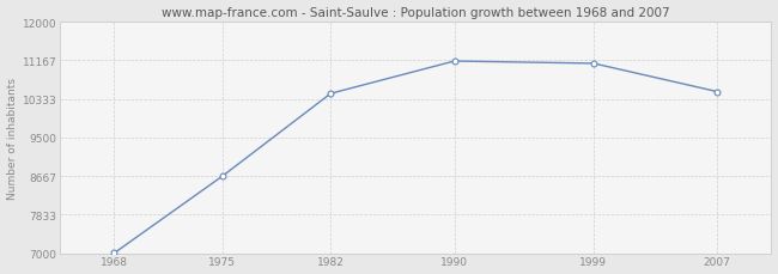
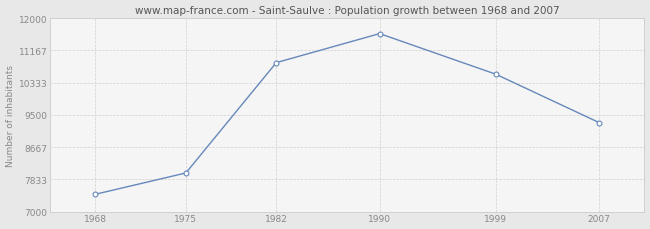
1968: 7000 -> 7450
1975: 8670 -> 8000
1982: 10450 -> 10850
1990: 11150 -> 11600
1999: 11100 -> 10550
2007: 10490 -> 9300
